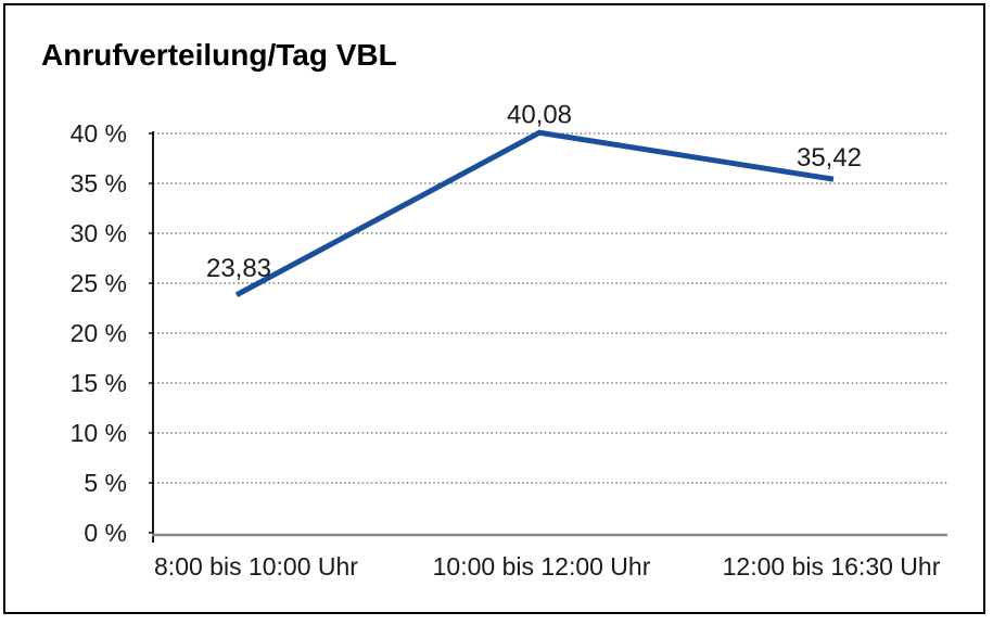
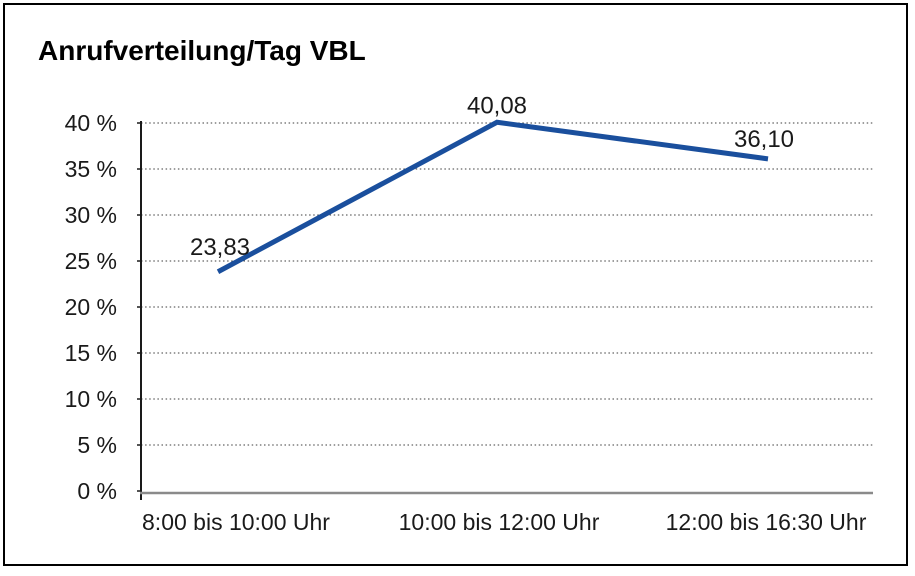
12:00 bis 16:30 Uhr: 35,42 -> 36,10
